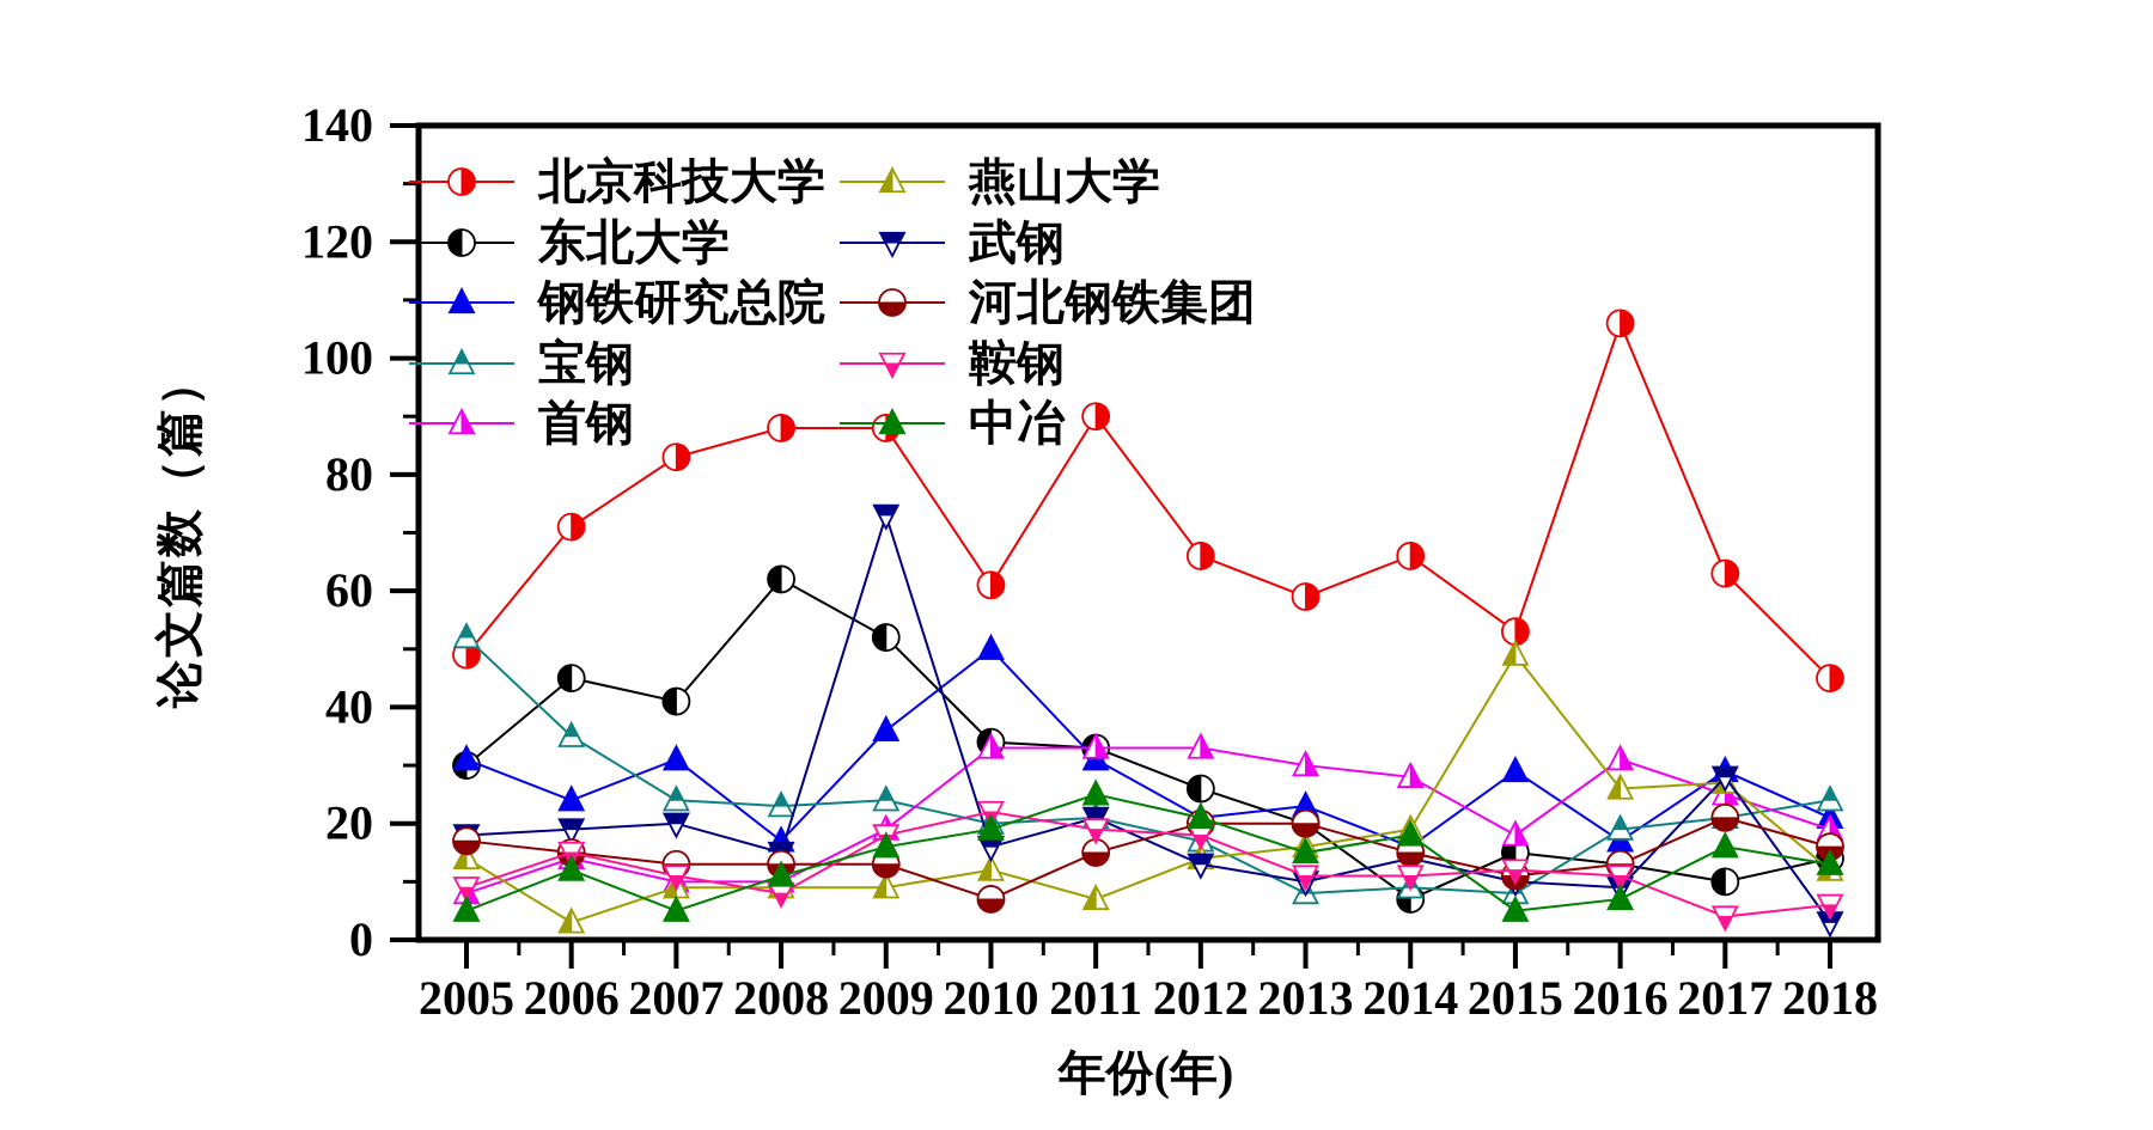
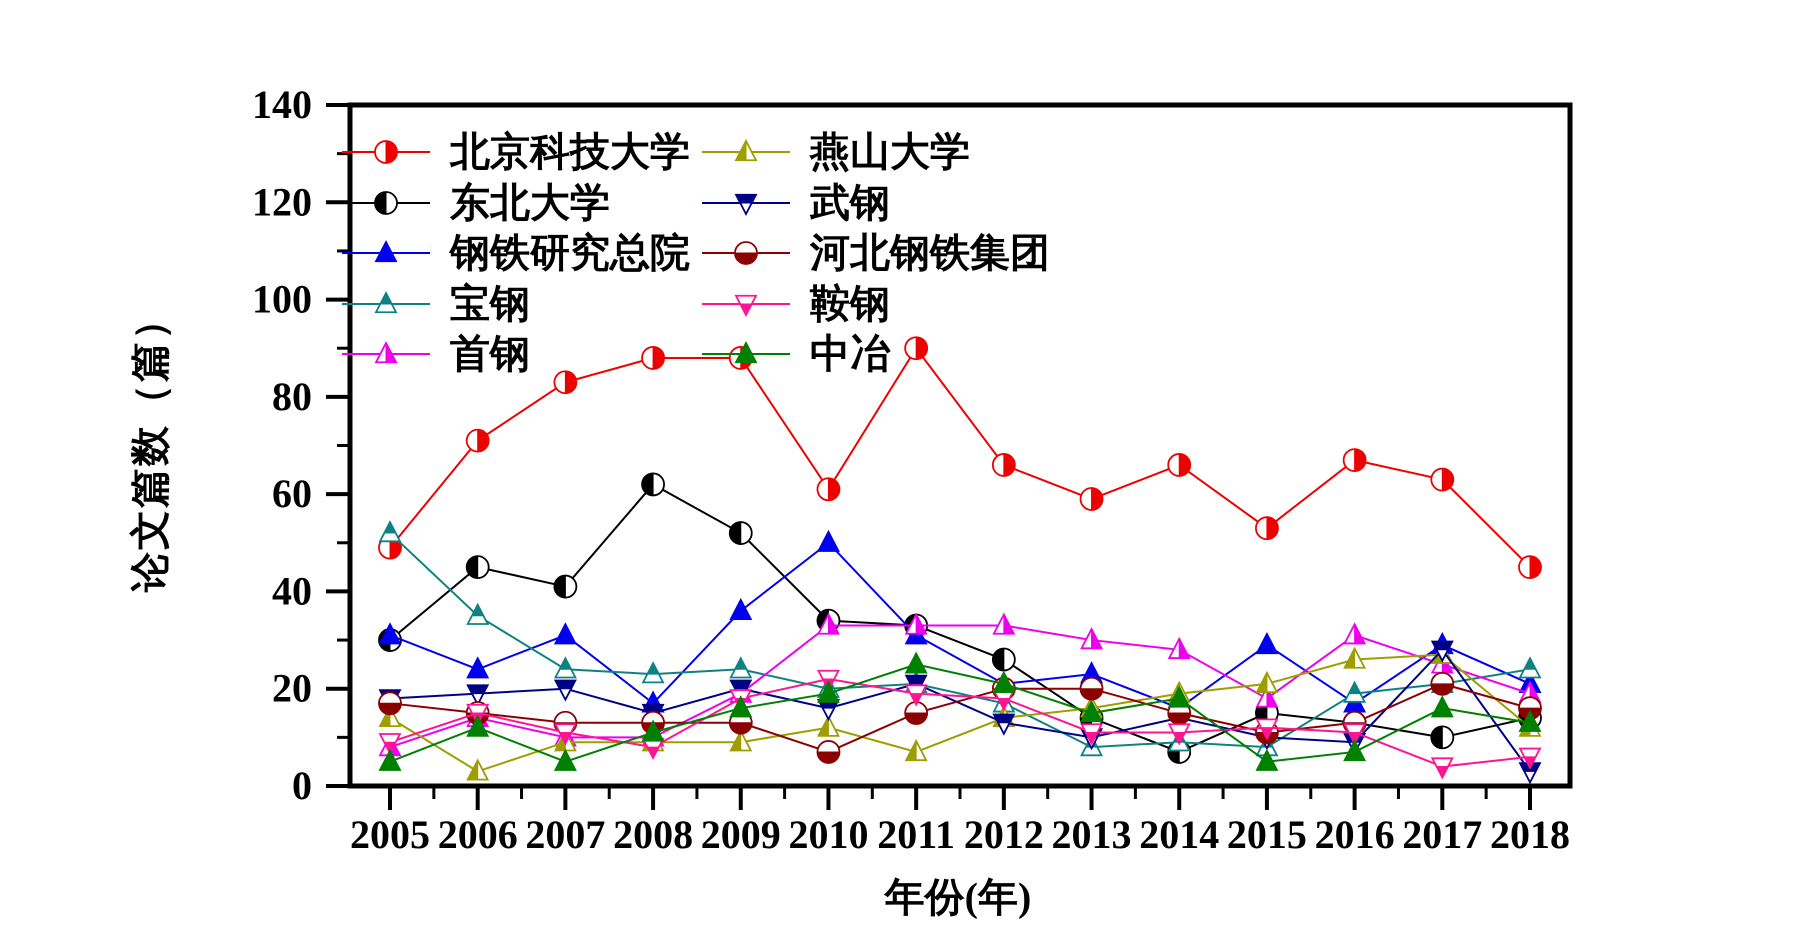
武钢/2009: 73 -> 20
东北大学/2013: 20 -> 14
燕山大学/2015: 49 -> 21
北京科技大学/2016: 106 -> 67
